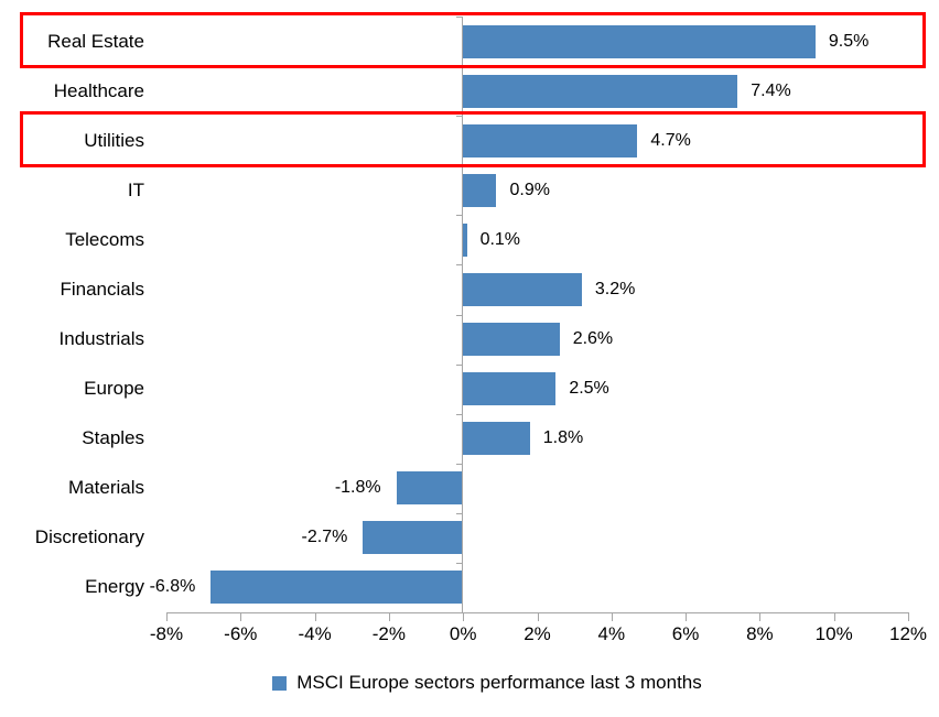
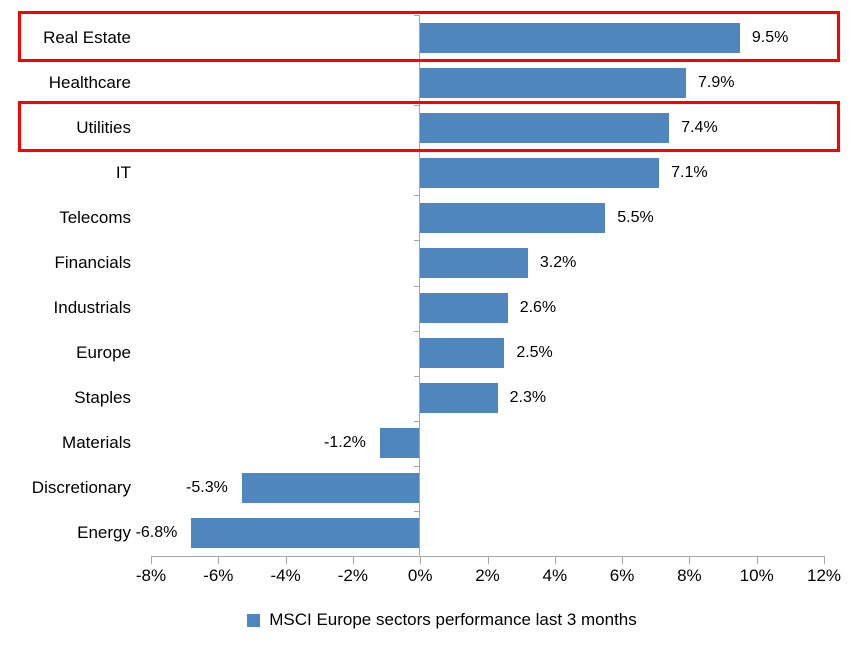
Healthcare: 7.4% -> 7.9%
Utilities: 4.7% -> 7.4%
IT: 0.9% -> 7.1%
Telecoms: 0.1% -> 5.5%
Staples: 1.8% -> 2.3%
Materials: -1.8% -> -1.2%
Discretionary: -2.7% -> -5.3%
